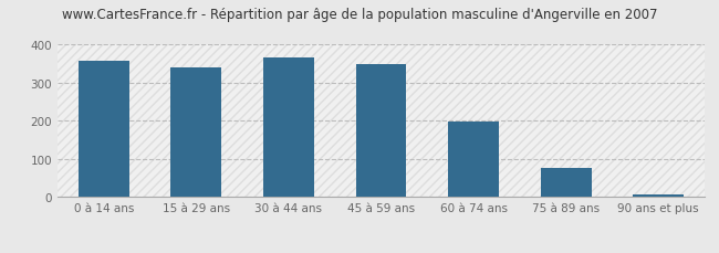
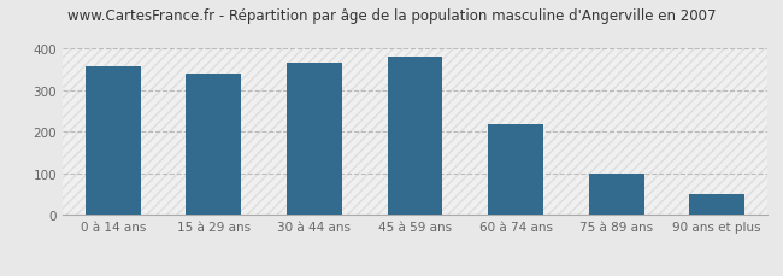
45 à 59 ans: 350 -> 380
60 à 74 ans: 197 -> 220
75 à 89 ans: 77 -> 100
90 ans et plus: 8 -> 50
